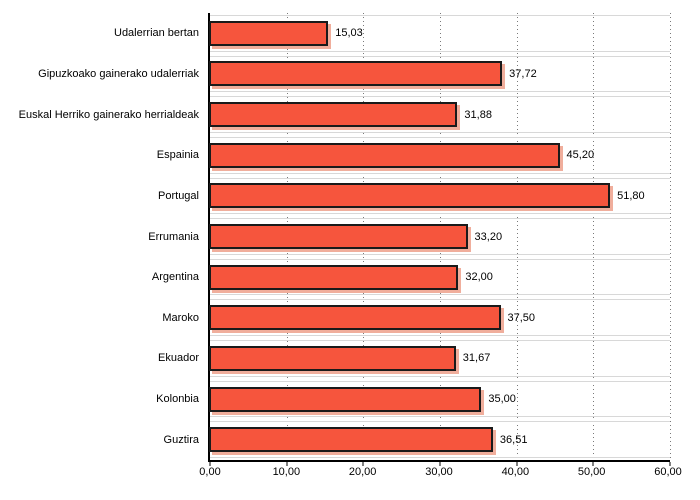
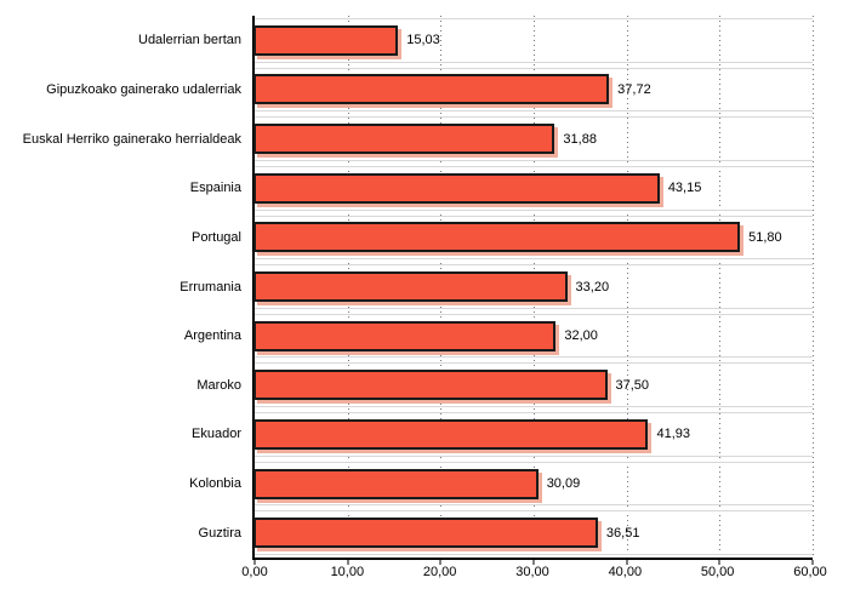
Espainia: 45,20 -> 43,15
Ekuador: 31,67 -> 41,93
Kolonbia: 35,00 -> 30,09
